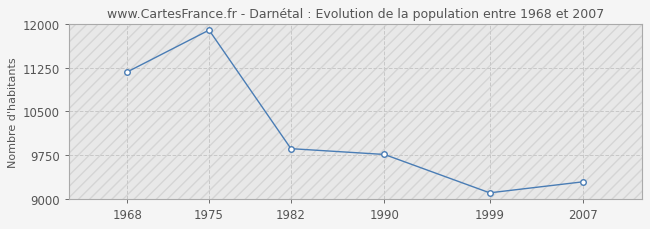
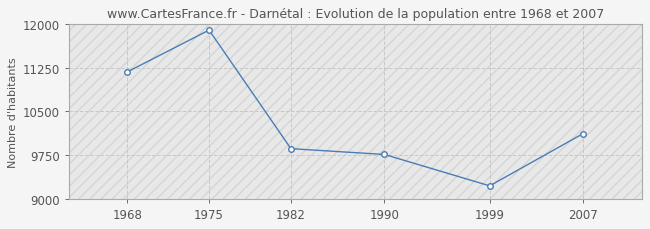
1999: 9100 -> 9220
2007: 9290 -> 10120
